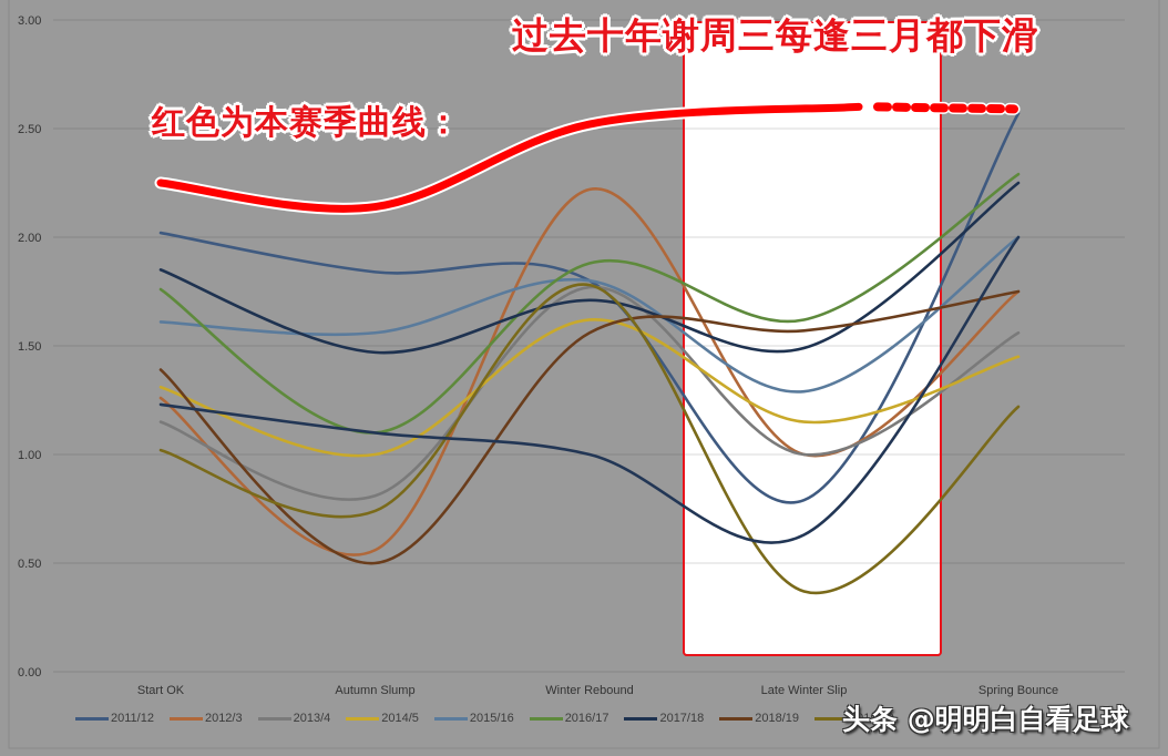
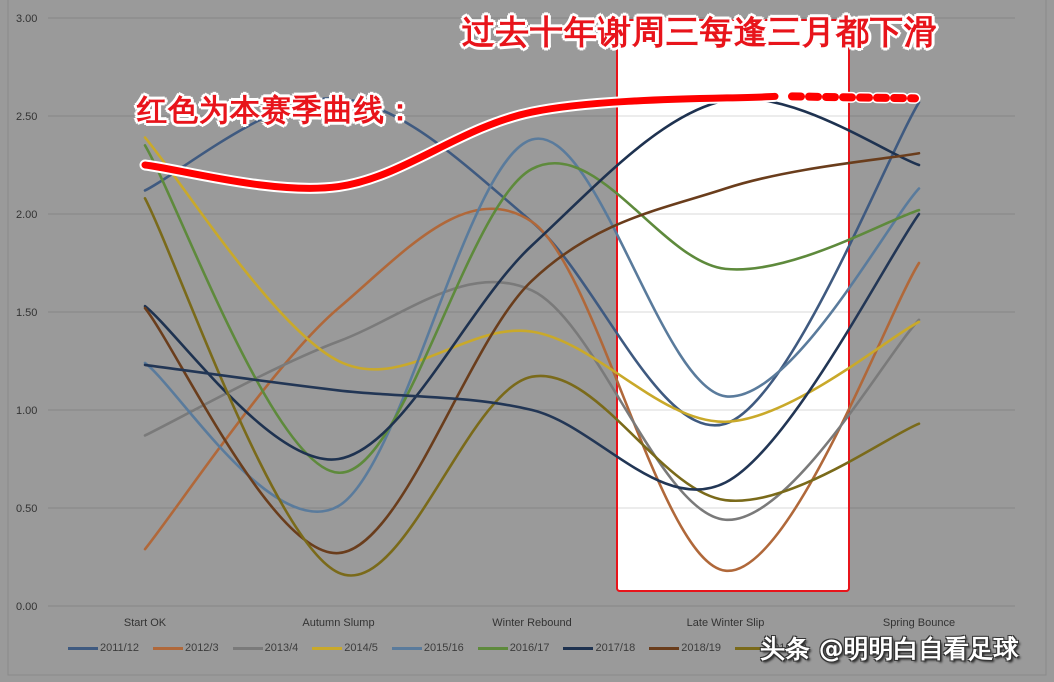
2011/12/Start OK: 2.02 -> 2.12
2012/3/Start OK: 1.26 -> 0.29
2013/4/Start OK: 1.15 -> 0.87
2014/5/Start OK: 1.31 -> 2.39
2015/16/Start OK: 1.61 -> 1.24
2016/17/Start OK: 1.76 -> 2.35
2017/18/Start OK: 1.85 -> 1.53
2018/19/Start OK: 1.39 -> 1.52
2019/20/Start OK: 1.02 -> 2.08
2011/12/Autumn Slump: 1.84 -> 2.59
2012/3/Autumn Slump: 0.56 -> 1.52
2013/4/Autumn Slump: 0.81 -> 1.35
2014/5/Autumn Slump: 1.00 -> 1.25
2015/16/Autumn Slump: 1.56 -> 0.51
2016/17/Autumn Slump: 1.10 -> 0.68
2017/18/Autumn Slump: 1.47 -> 0.75
2018/19/Autumn Slump: 0.50 -> 0.27
2019/20/Autumn Slump: 0.74 -> 0.17
2011/12/Winter Rebound: 1.80 -> 1.96
2012/3/Winter Rebound: 2.22 -> 1.96
2013/4/Winter Rebound: 1.77 -> 1.61
2014/5/Winter Rebound: 1.62 -> 1.40
2015/16/Winter Rebound: 1.80 -> 2.38
2016/17/Winter Rebound: 1.88 -> 2.23
2017/18/Winter Rebound: 1.71 -> 1.84
2018/19/Winter Rebound: 1.56 -> 1.66
2019/20/Winter Rebound: 1.78 -> 1.17
2011/12/Late Winter Slip: 0.79 -> 0.93
2012/3/Late Winter Slip: 1.00 -> 0.18
2013/4/Late Winter Slip: 1.00 -> 0.44
2014/5/Late Winter Slip: 1.15 -> 0.94
2015/16/Late Winter Slip: 1.29 -> 1.07
2016/17/Late Winter Slip: 1.62 -> 1.72
2017/18/Late Winter Slip: 1.49 -> 2.58
2018/19/Late Winter Slip: 1.57 -> 2.13
2019/20/Late Winter Slip: 0.37 -> 0.54
2013/4/Spring Bounce: 1.56 -> 1.46
2015/16/Spring Bounce: 2.00 -> 2.13
2016/17/Spring Bounce: 2.29 -> 2.02
2018/19/Spring Bounce: 1.75 -> 2.31
2019/20/Spring Bounce: 1.22 -> 0.93
